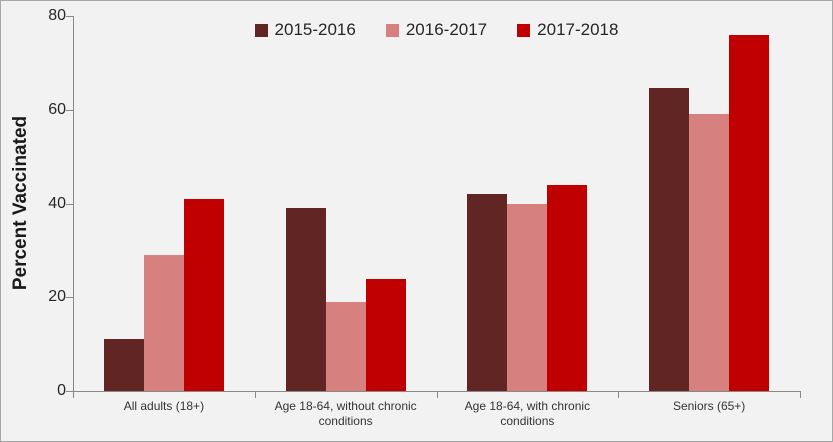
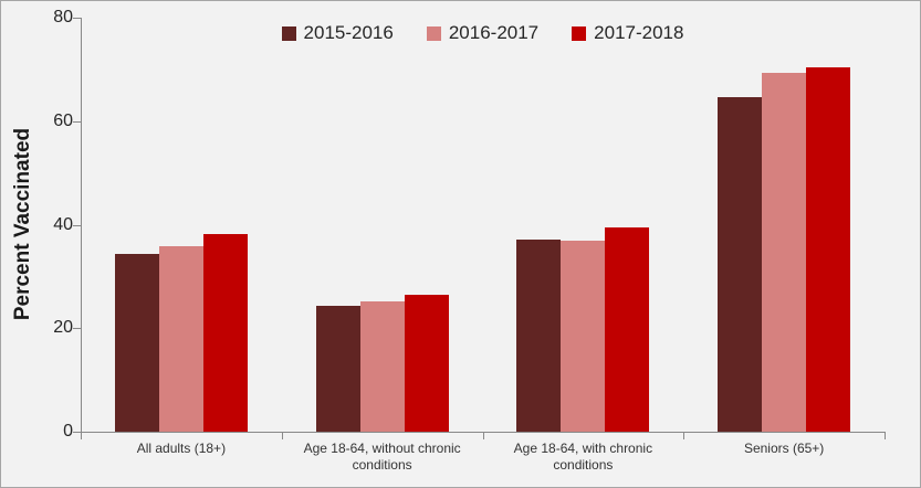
2015-2016/All adults (18+): 11 -> 34
2016-2017/All adults (18+): 29 -> 36
2017-2018/All adults (18+): 41 -> 38
2015-2016/Age 18-64, without chronic conditions: 39 -> 24
2016-2017/Age 18-64, without chronic conditions: 19 -> 25
2017-2018/Age 18-64, without chronic conditions: 24 -> 26
2015-2016/Age 18-64, with chronic conditions: 42 -> 37
2016-2017/Age 18-64, with chronic conditions: 40 -> 37
2017-2018/Age 18-64, with chronic conditions: 44 -> 40
2016-2017/Seniors (65+): 59 -> 69
2017-2018/Seniors (65+): 76 -> 70
